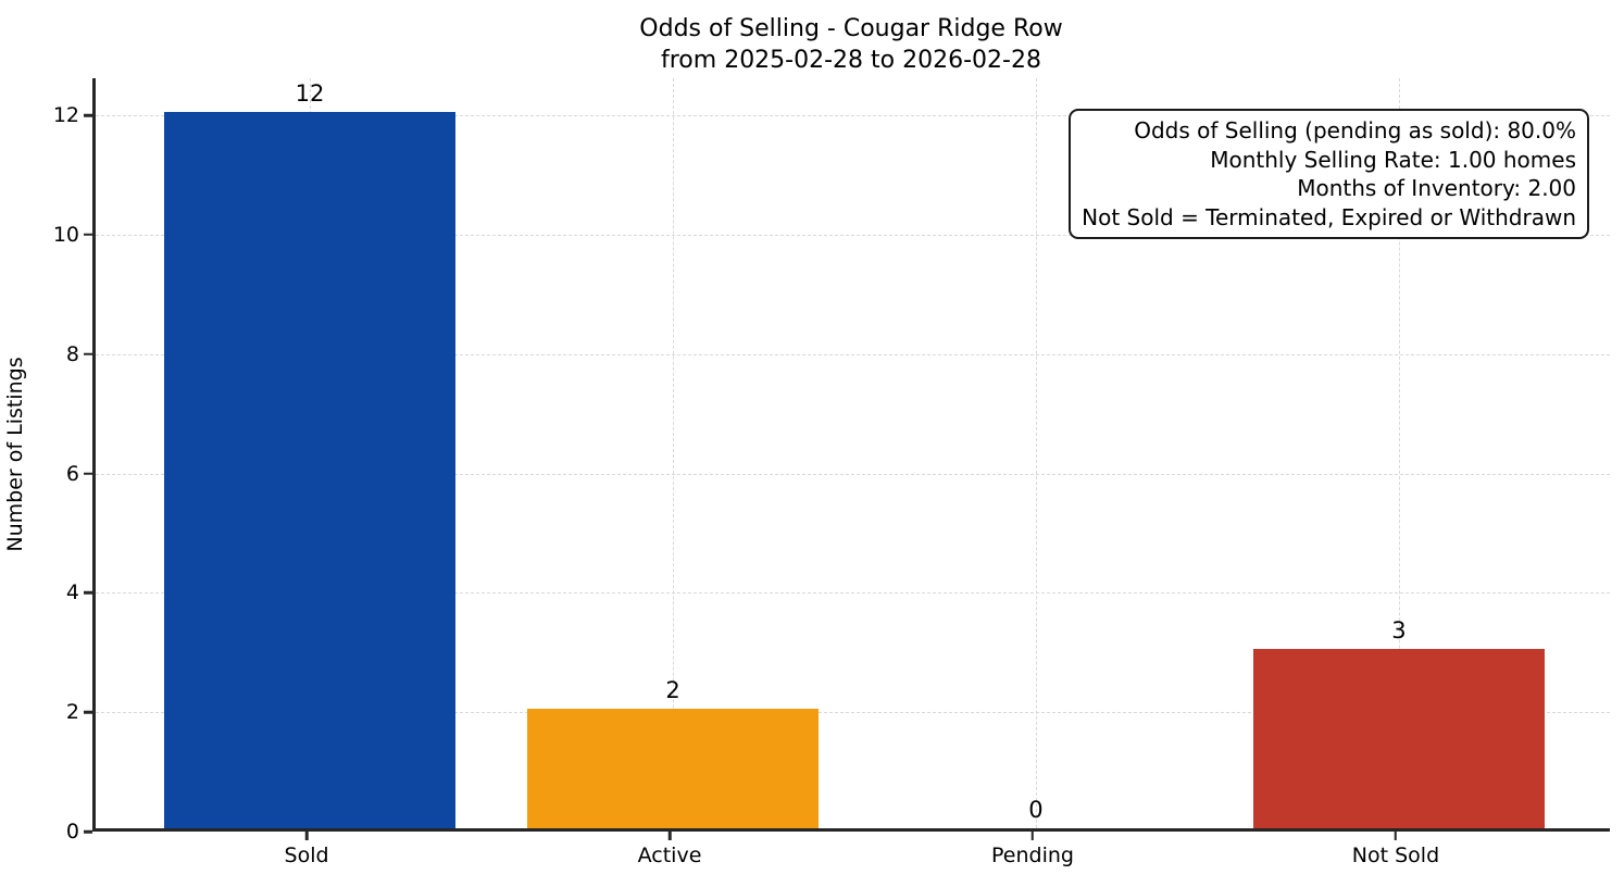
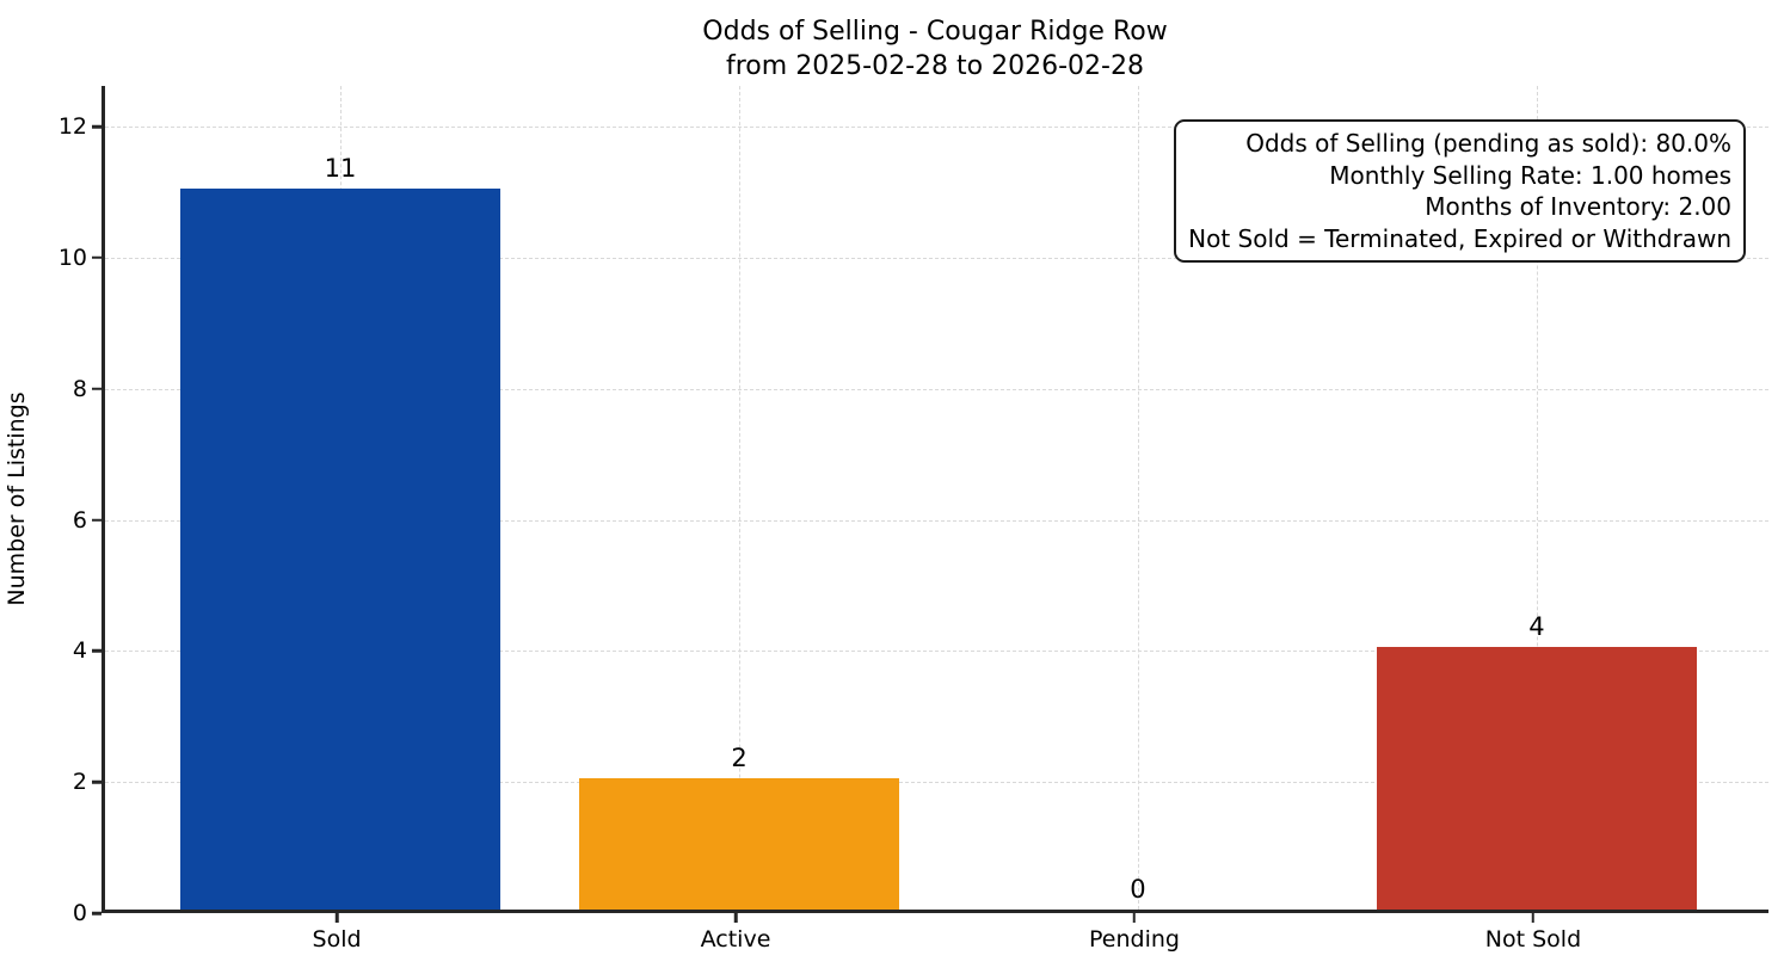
Sold: 12 -> 11
Not Sold: 3 -> 4
